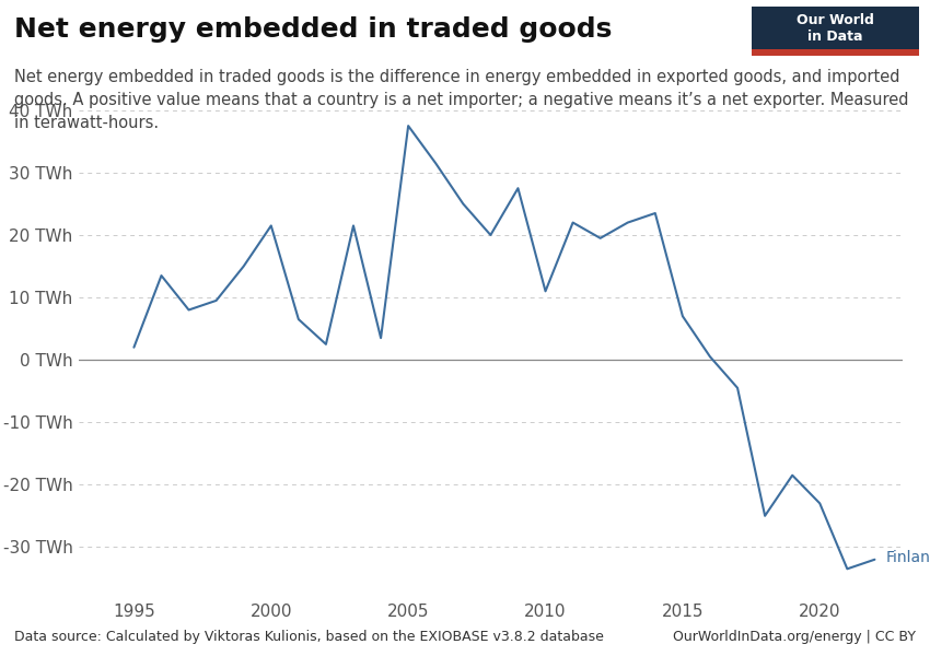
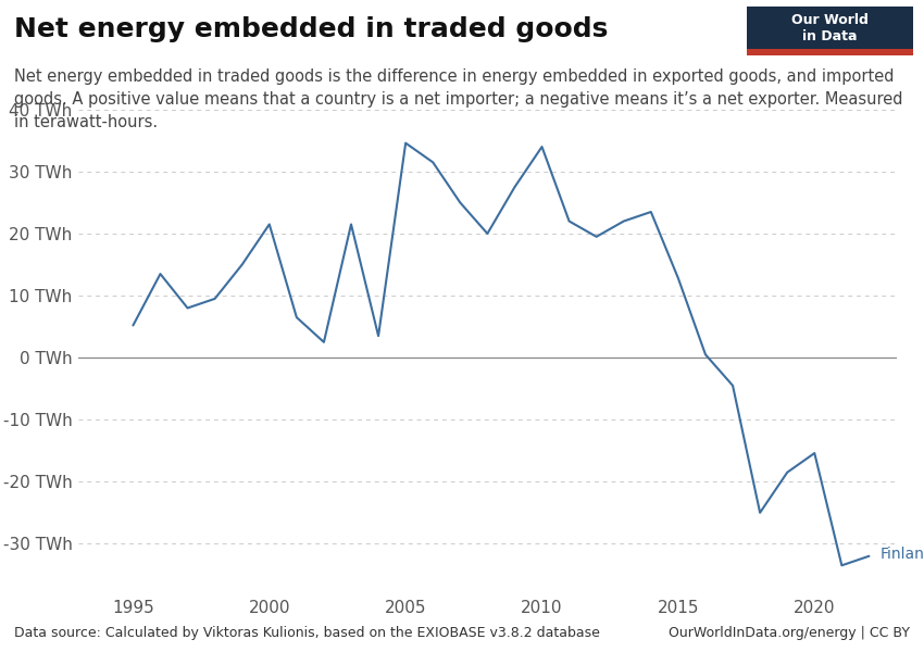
1995: 2.0 TWh -> 5.2 TWh
2005: 37.5 TWh -> 34.6 TWh
2010: 11.0 TWh -> 34.0 TWh
2015: 7.0 TWh -> 12.8 TWh
2020: -23.0 TWh -> -15.4 TWh
